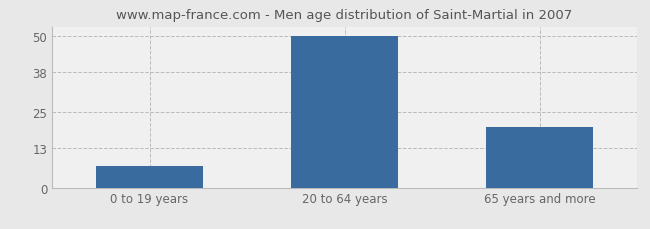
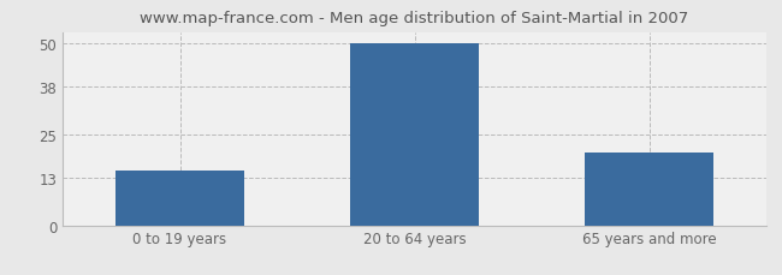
0 to 19 years: 7 -> 15
